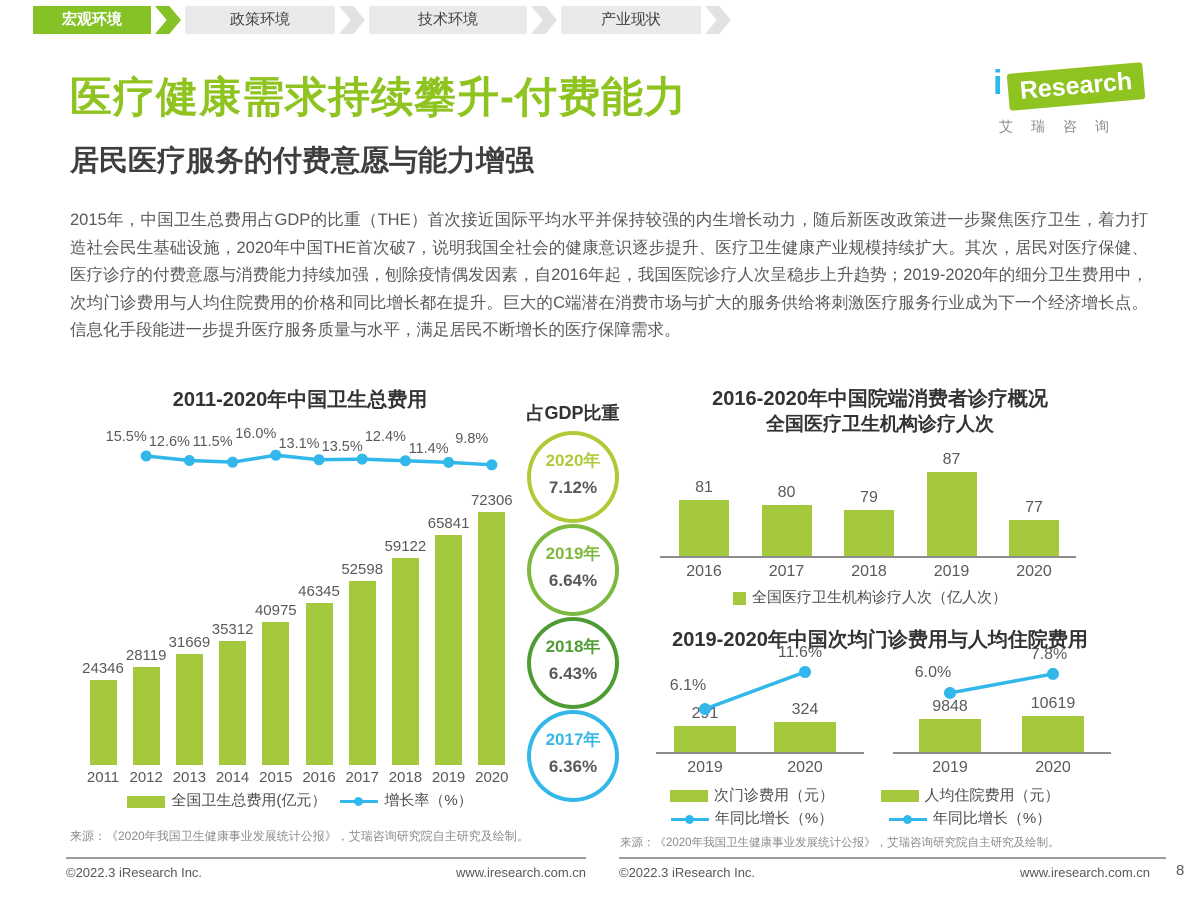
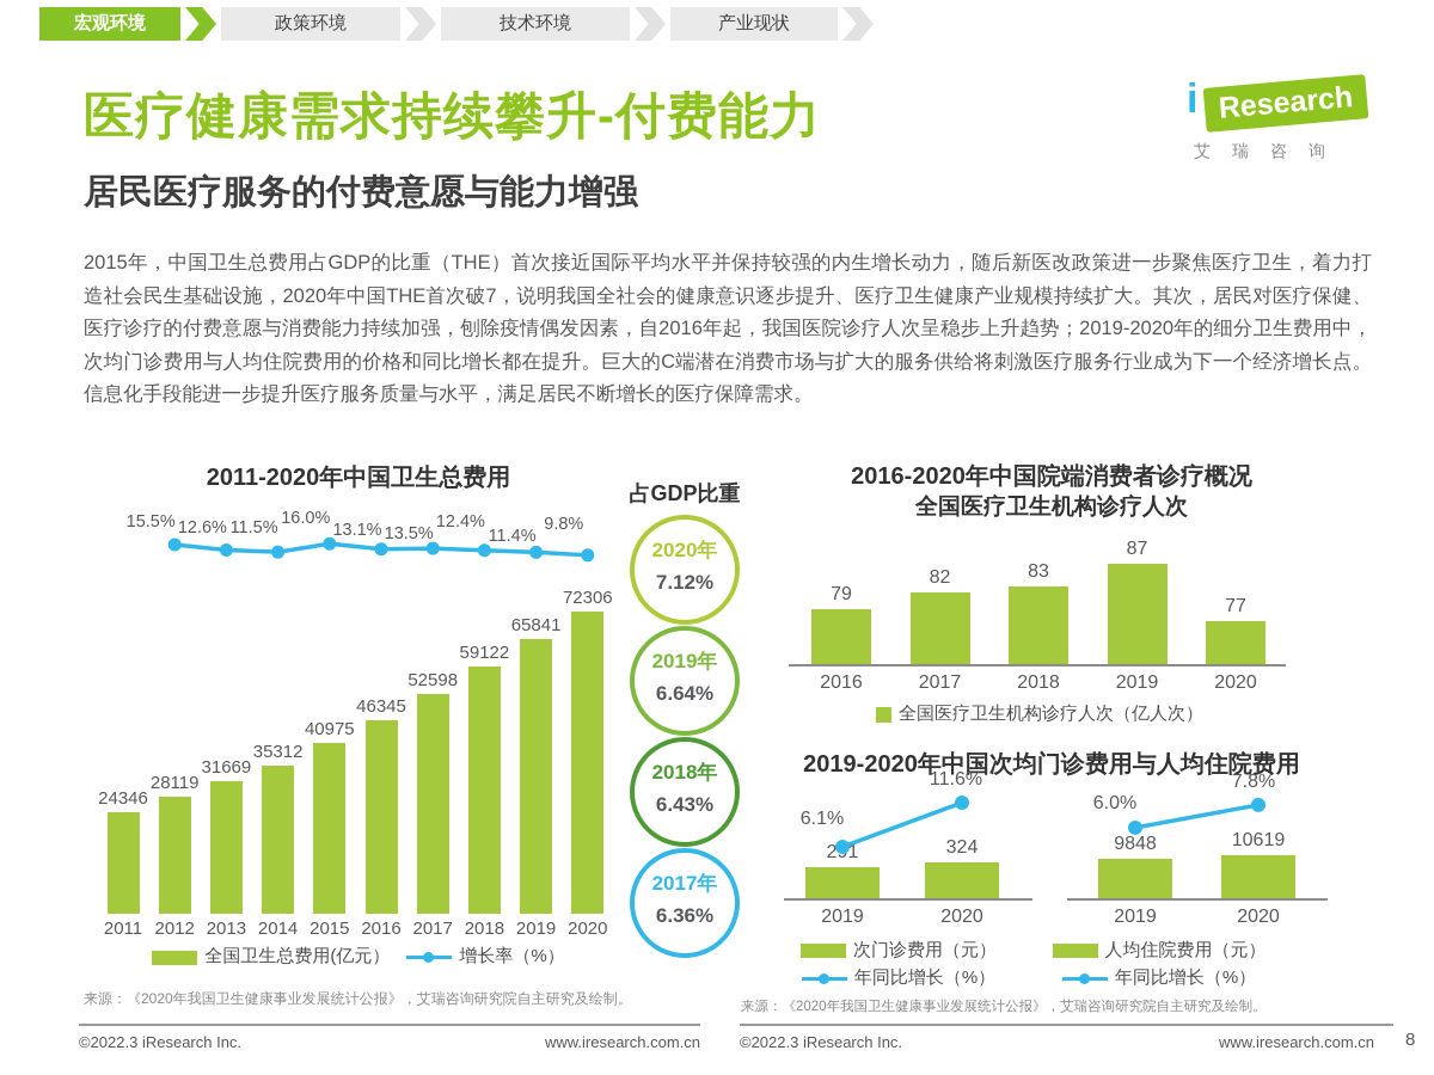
2016-2020年中国院端消费者诊疗概况/2016: 81 -> 79
2016-2020年中国院端消费者诊疗概况/2017: 80 -> 82
2016-2020年中国院端消费者诊疗概况/2018: 79 -> 83
